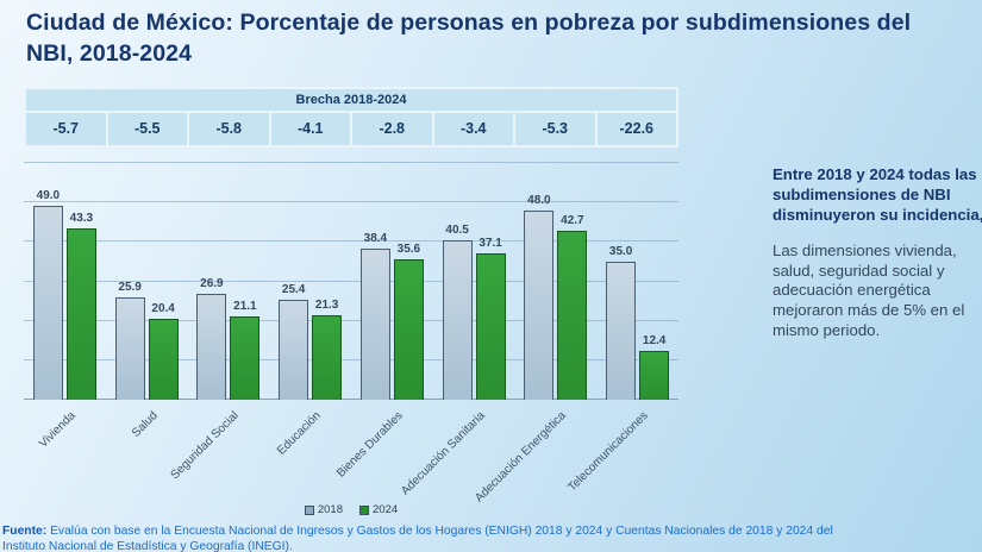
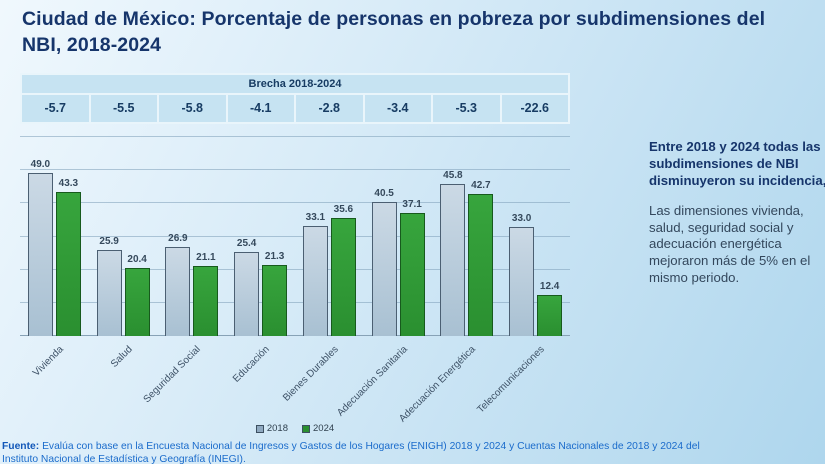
2018/Bienes Durables: 38.4 -> 33.1
2018/Adecuación Energética: 48.0 -> 45.8
2018/Telecomunicaciones: 35.0 -> 33.0
